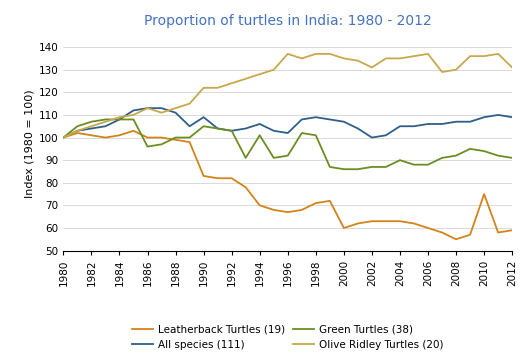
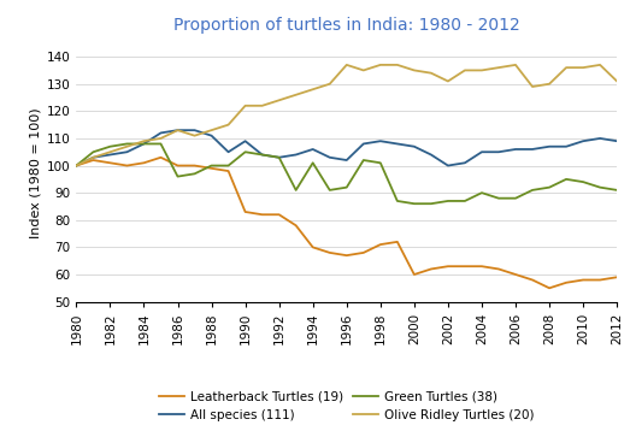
Leatherback Turtles (19)/2010: 75 -> 58
